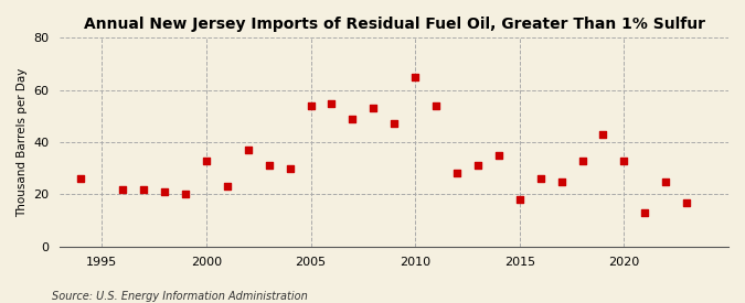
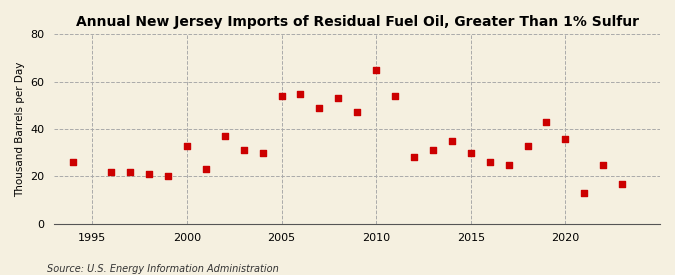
2015: 18 -> 30
2020: 33 -> 36
